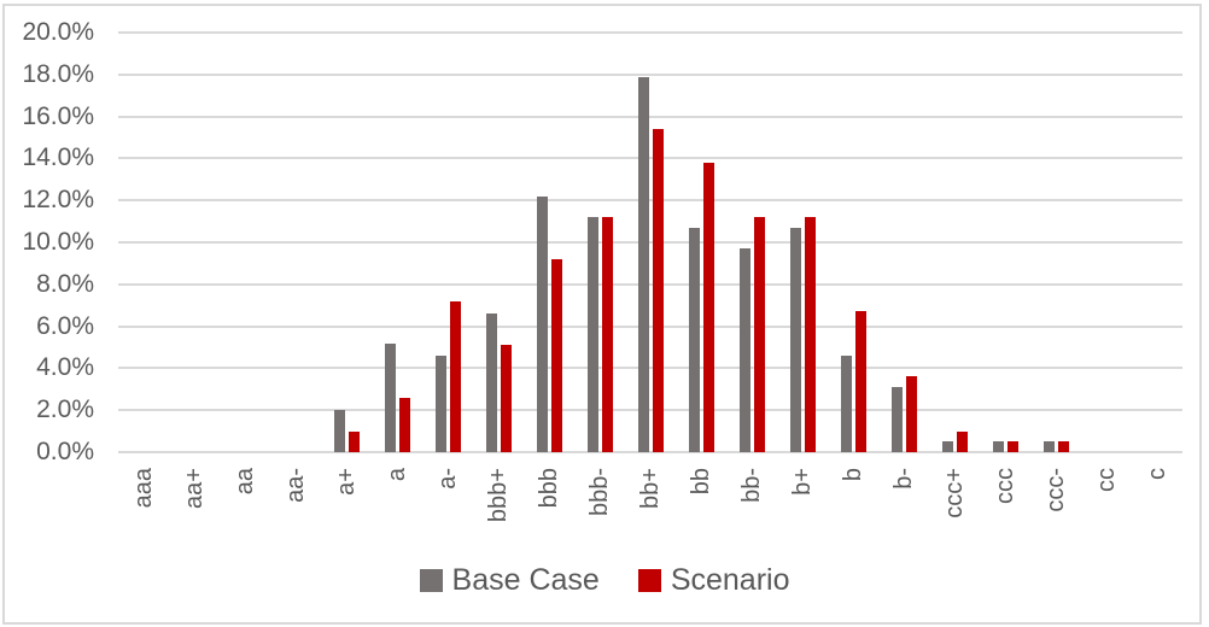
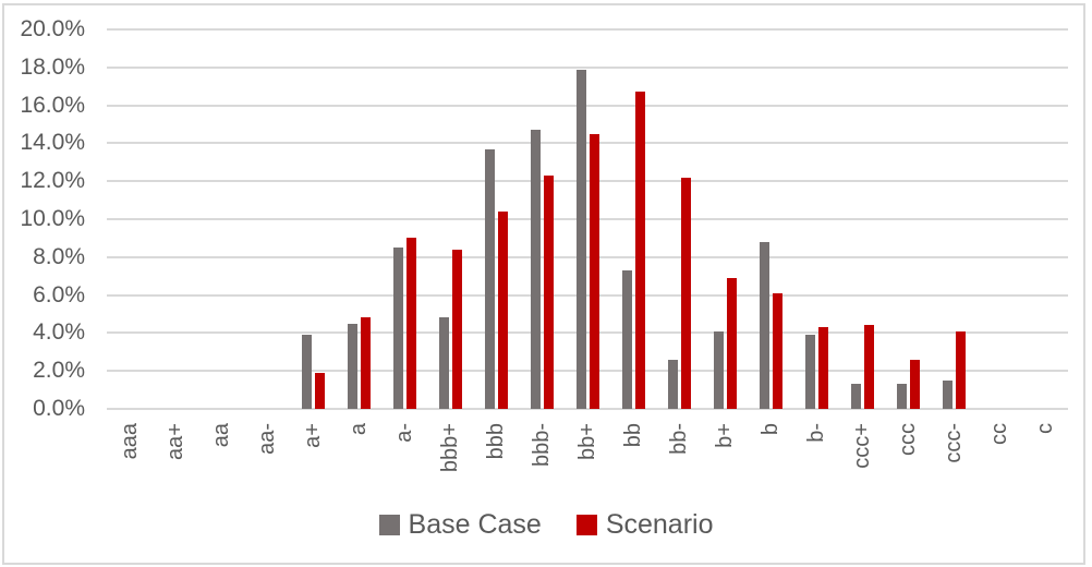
Base Case/a+: 2.0% -> 3.9%
Scenario/a+: 1.0% -> 1.9%
Base Case/a: 5.2% -> 4.5%
Scenario/a: 2.6% -> 4.8%
Base Case/a-: 4.6% -> 8.5%
Scenario/a-: 7.2% -> 9.0%
Base Case/bbb+: 6.6% -> 4.8%
Scenario/bbb+: 5.1% -> 8.4%
Base Case/bbb: 12.2% -> 13.7%
Scenario/bbb: 9.2% -> 10.4%
Base Case/bbb-: 11.2% -> 14.7%
Scenario/bbb-: 11.2% -> 12.3%
Scenario/bb+: 15.4% -> 14.5%
Base Case/bb: 10.7% -> 7.3%
Scenario/bb: 13.8% -> 16.7%
Base Case/bb-: 9.7% -> 2.6%
Scenario/bb-: 11.2% -> 12.2%
Base Case/b+: 10.7% -> 4.1%
Scenario/b+: 11.2% -> 6.9%
Base Case/b: 4.6% -> 8.8%
Scenario/b: 6.7% -> 6.1%
Base Case/b-: 3.1% -> 3.9%
Scenario/b-: 3.6% -> 4.3%
Base Case/ccc+: 0.5% -> 1.3%
Scenario/ccc+: 1.0% -> 4.4%
Base Case/ccc: 0.5% -> 1.3%
Scenario/ccc: 0.5% -> 2.6%
Base Case/ccc-: 0.5% -> 1.5%
Scenario/ccc-: 0.5% -> 4.1%
